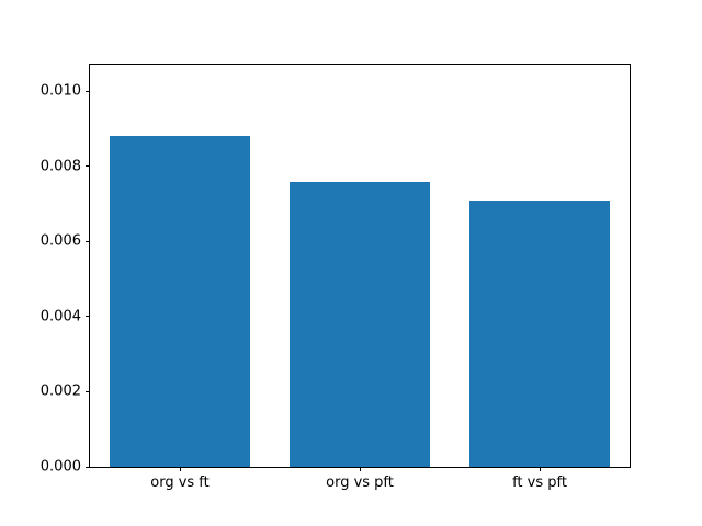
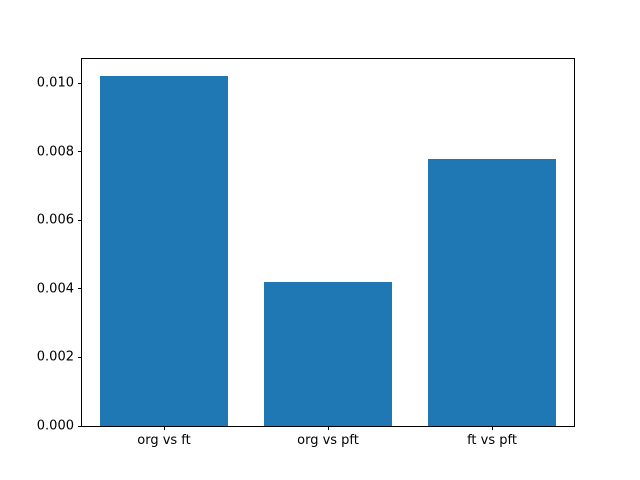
org vs ft: 0.0088 -> 0.0102
org vs pft: 0.0076 -> 0.0042
ft vs pft: 0.0071 -> 0.0078
